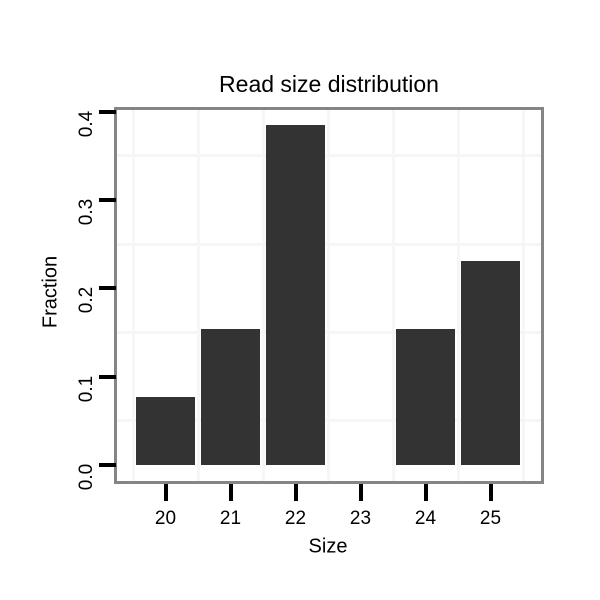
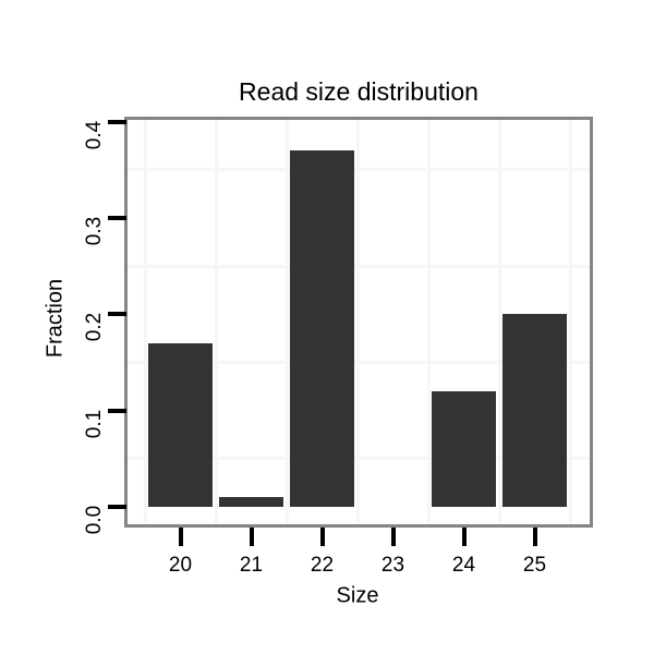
20: 0.08 -> 0.17
21: 0.15 -> 0.01
22: 0.38 -> 0.37
24: 0.15 -> 0.12
25: 0.23 -> 0.20
